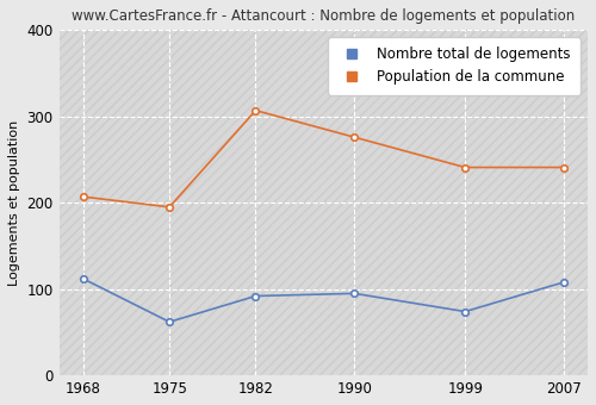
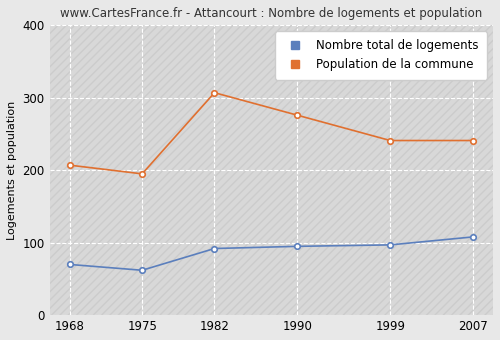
Nombre total de logements/1968: 112 -> 70
Nombre total de logements/1999: 74 -> 97
